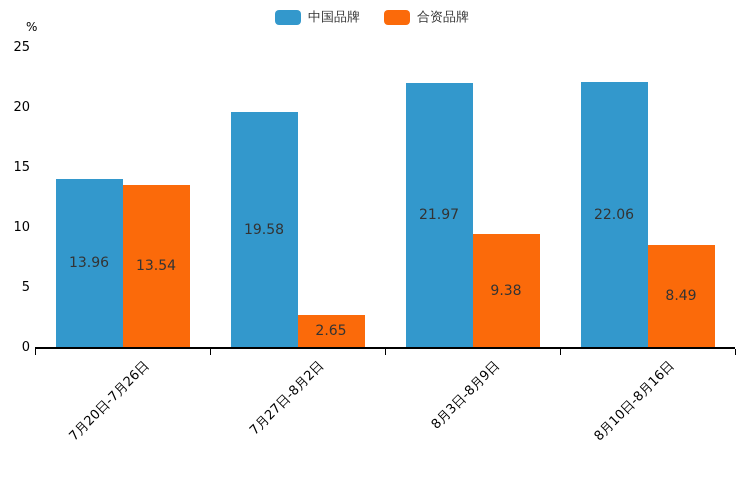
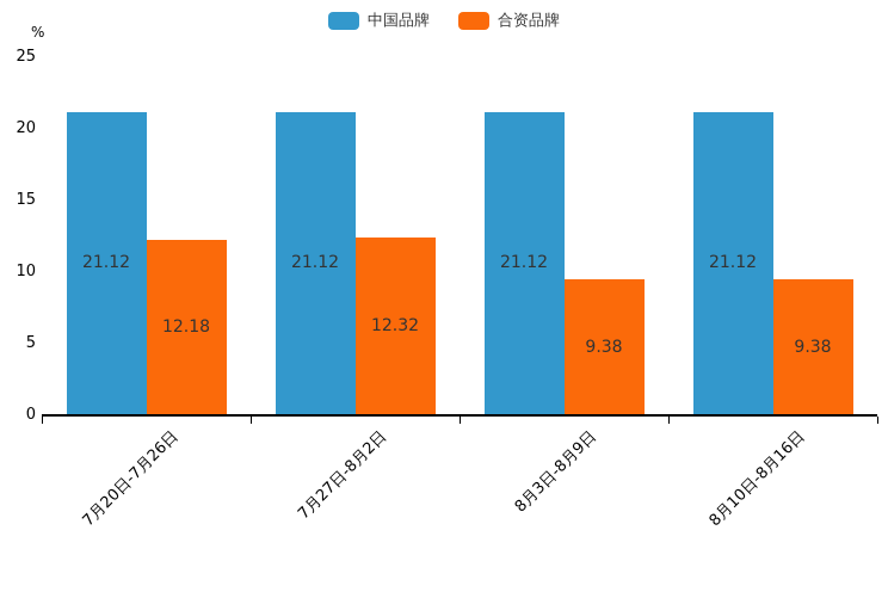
中国品牌/7月20日-7月26日: 13.96 -> 21.12
合资品牌/7月20日-7月26日: 13.54 -> 12.18
中国品牌/7月27日-8月2日: 19.58 -> 21.12
合资品牌/7月27日-8月2日: 2.65 -> 12.32
中国品牌/8月3日-8月9日: 21.97 -> 21.12
中国品牌/8月10日-8月16日: 22.06 -> 21.12
合资品牌/8月10日-8月16日: 8.49 -> 9.38
